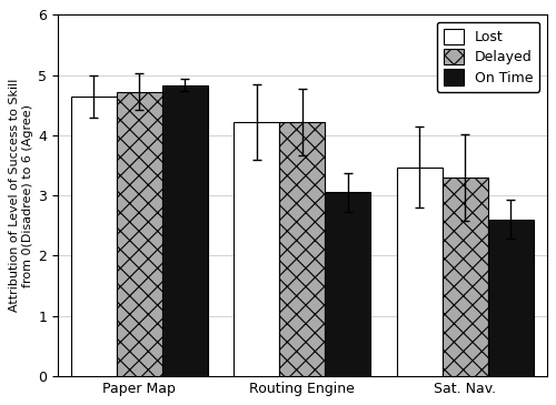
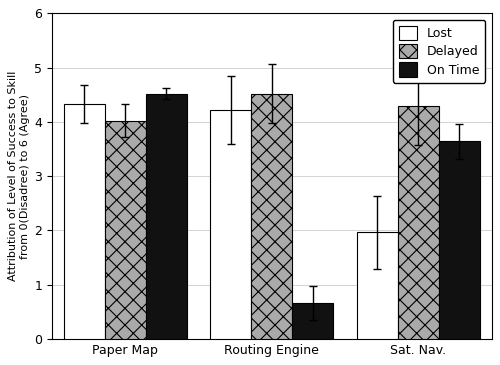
Lost/Paper Map: 4.65 -> 4.32
Delayed/Paper Map: 4.72 -> 4.02
On Time/Paper Map: 4.83 -> 4.52
Delayed/Routing Engine: 4.22 -> 4.52
On Time/Routing Engine: 3.05 -> 0.66
Lost/Sat. Nav.: 3.47 -> 1.96
Delayed/Sat. Nav.: 3.30 -> 4.30
On Time/Sat. Nav.: 2.60 -> 3.64
